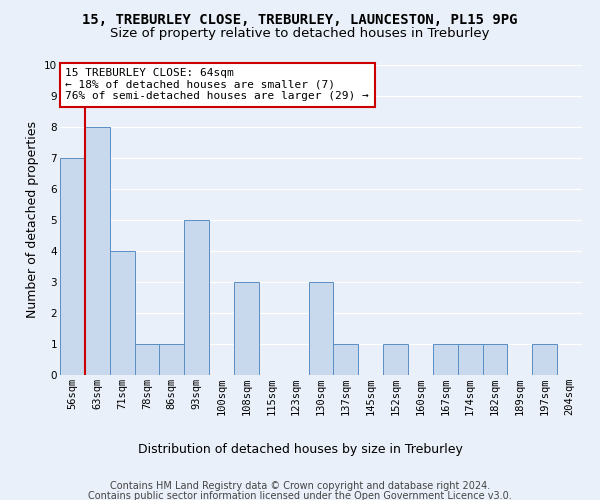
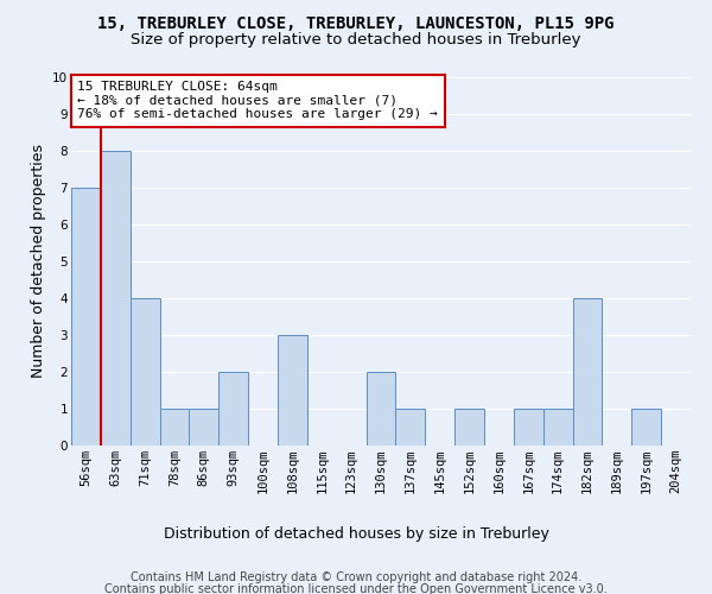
93sqm: 5 -> 2
130sqm: 3 -> 2
182sqm: 1 -> 4
